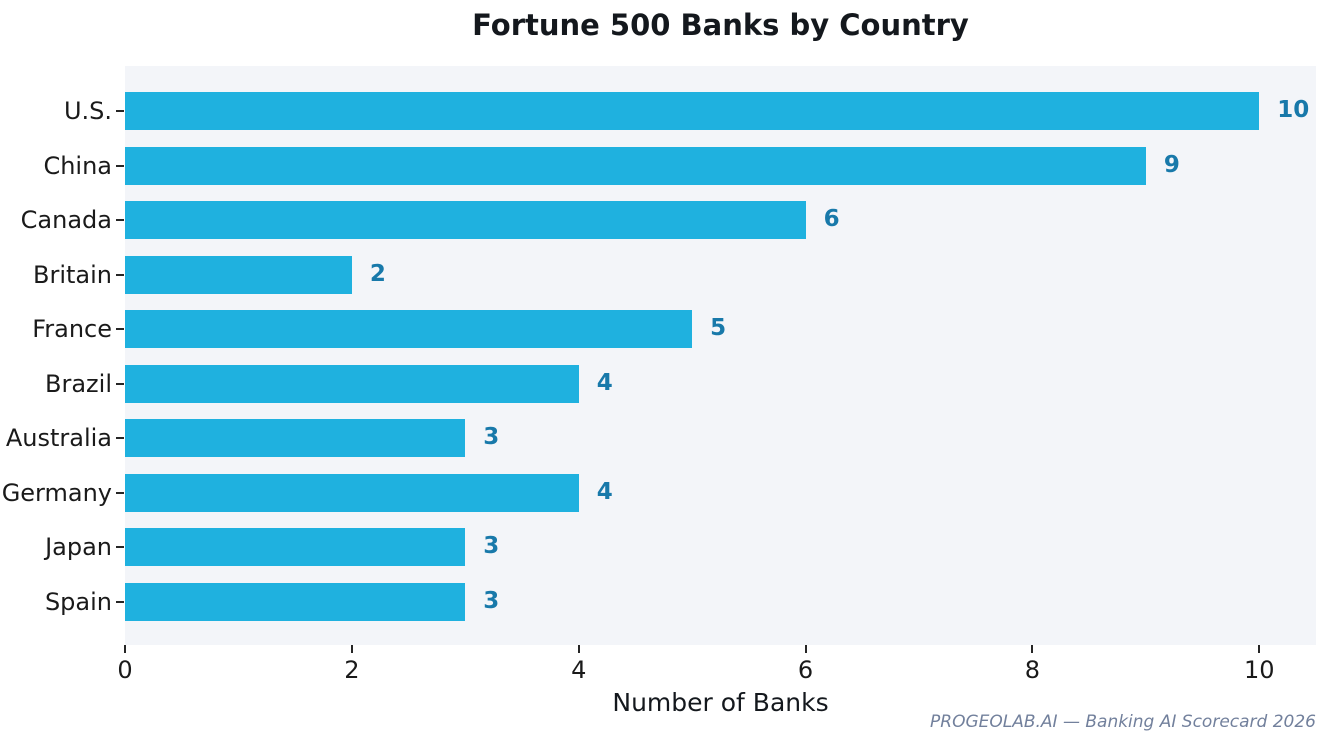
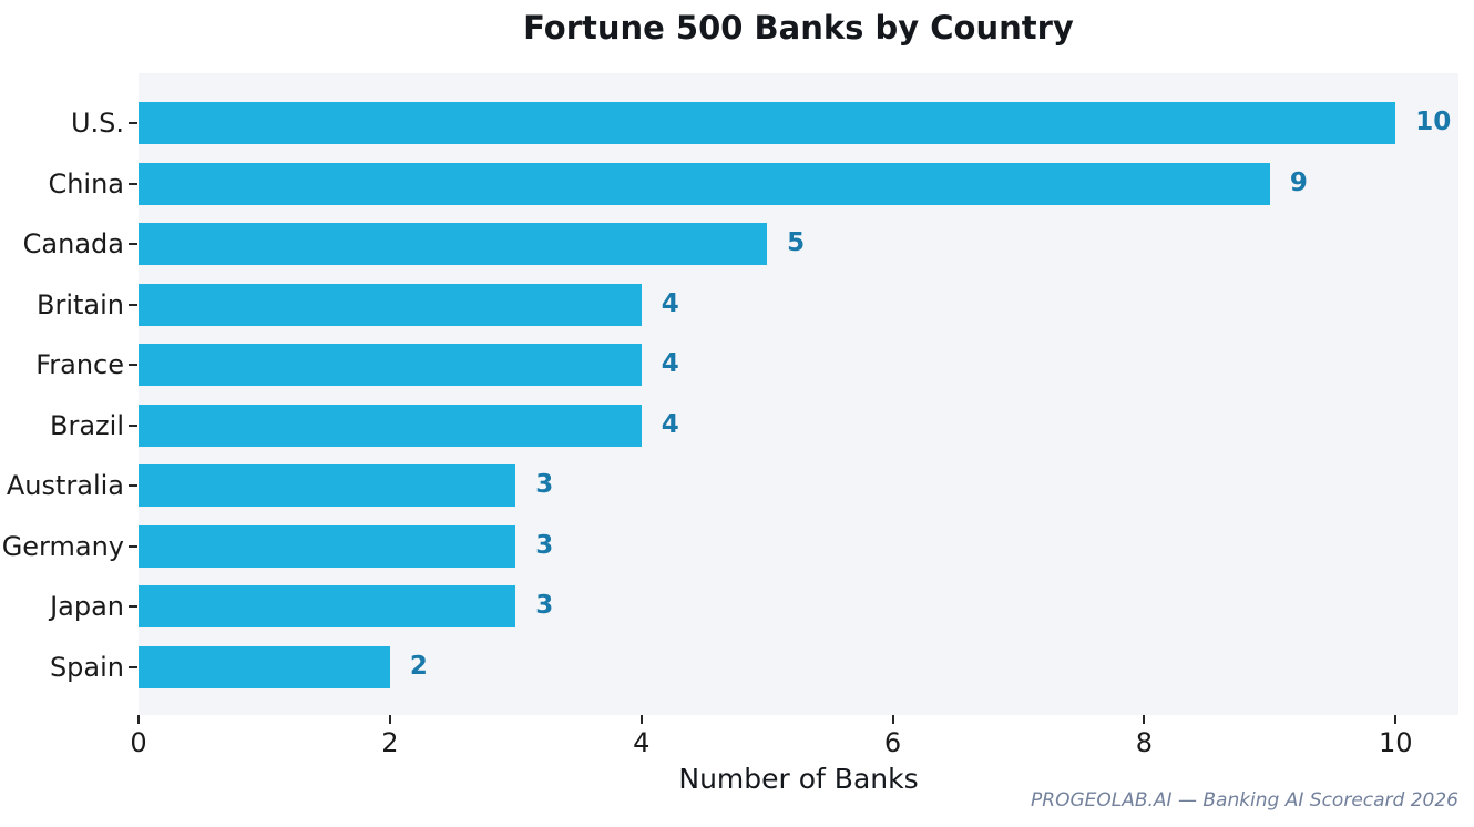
Canada: 6 -> 5
Britain: 2 -> 4
France: 5 -> 4
Germany: 4 -> 3
Spain: 3 -> 2
